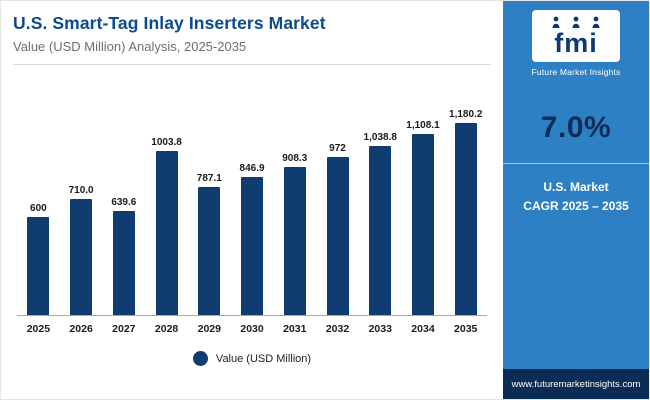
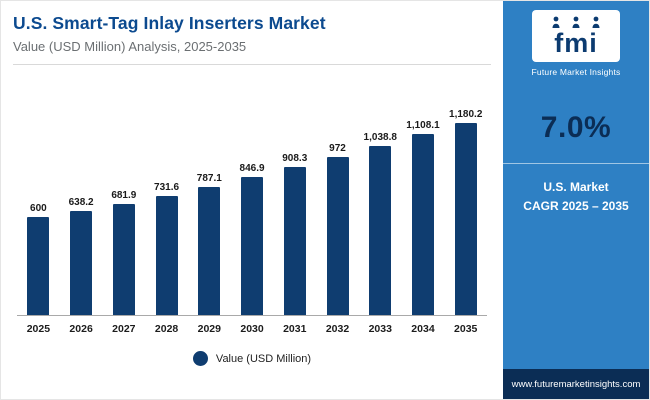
2026: 710.0 -> 638.2
2027: 639.6 -> 681.9
2028: 1003.8 -> 731.6
